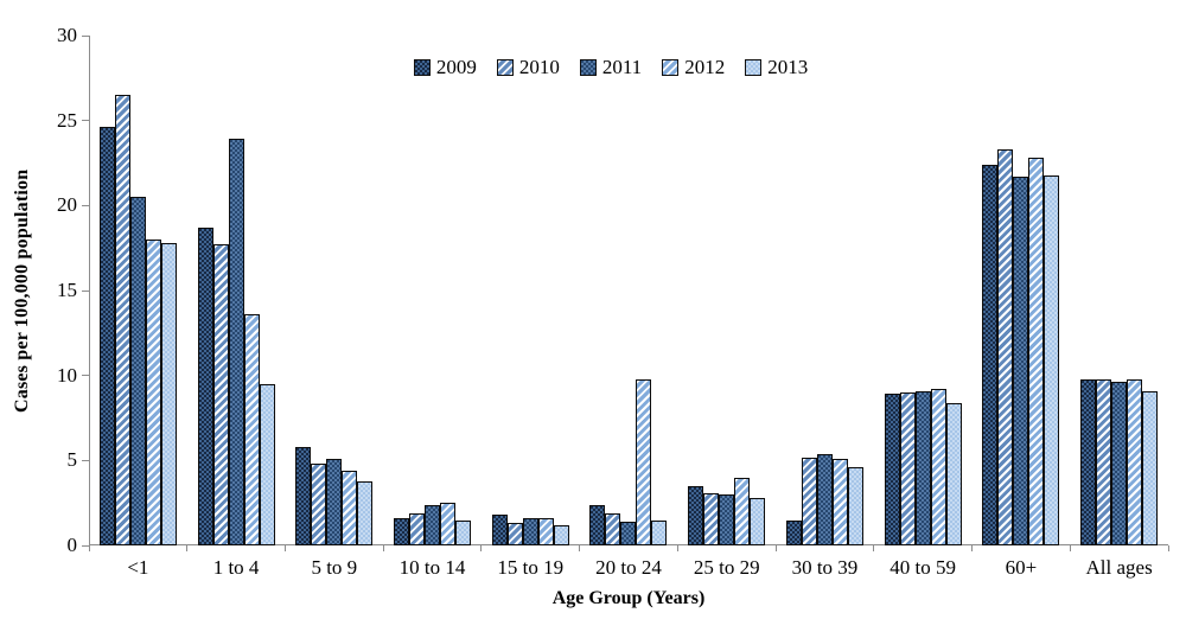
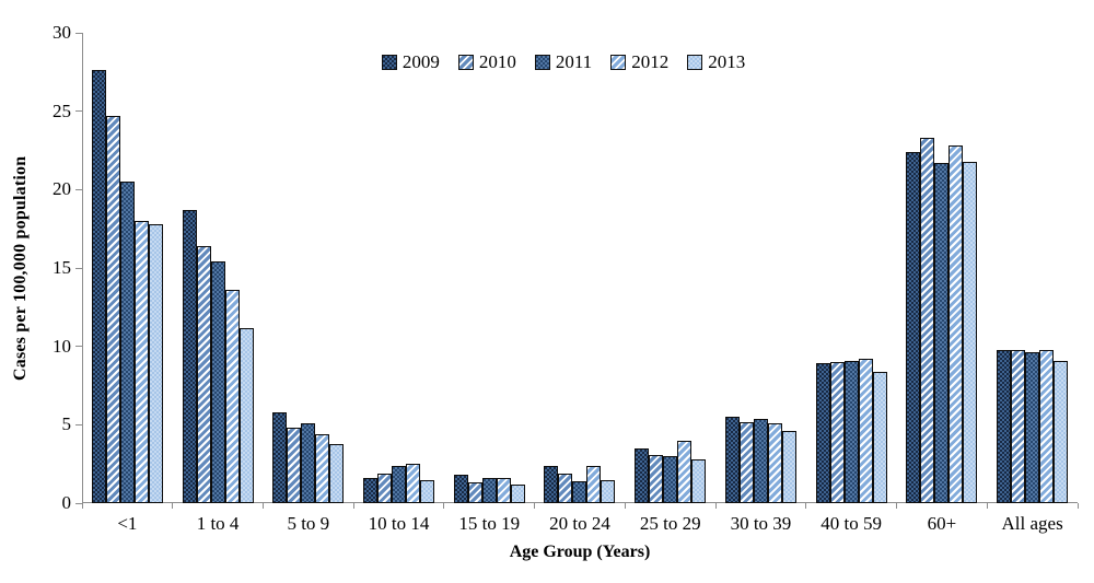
2009/<1: 24.6 -> 27.6
2010/<1: 26.5 -> 24.7
2010/1 to 4: 17.7 -> 16.4
2011/1 to 4: 23.9 -> 15.4
2013/1 to 4: 9.5 -> 11.2
2012/20 to 24: 9.8 -> 2.4
2009/30 to 39: 1.5 -> 5.5
